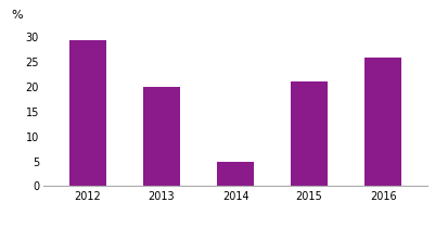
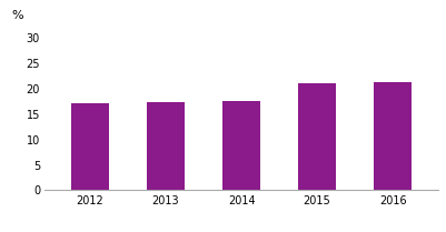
2012: 29.5 -> 17.1
2013: 20.0 -> 17.3
2014: 5.0 -> 17.5
2016: 26.0 -> 21.3
